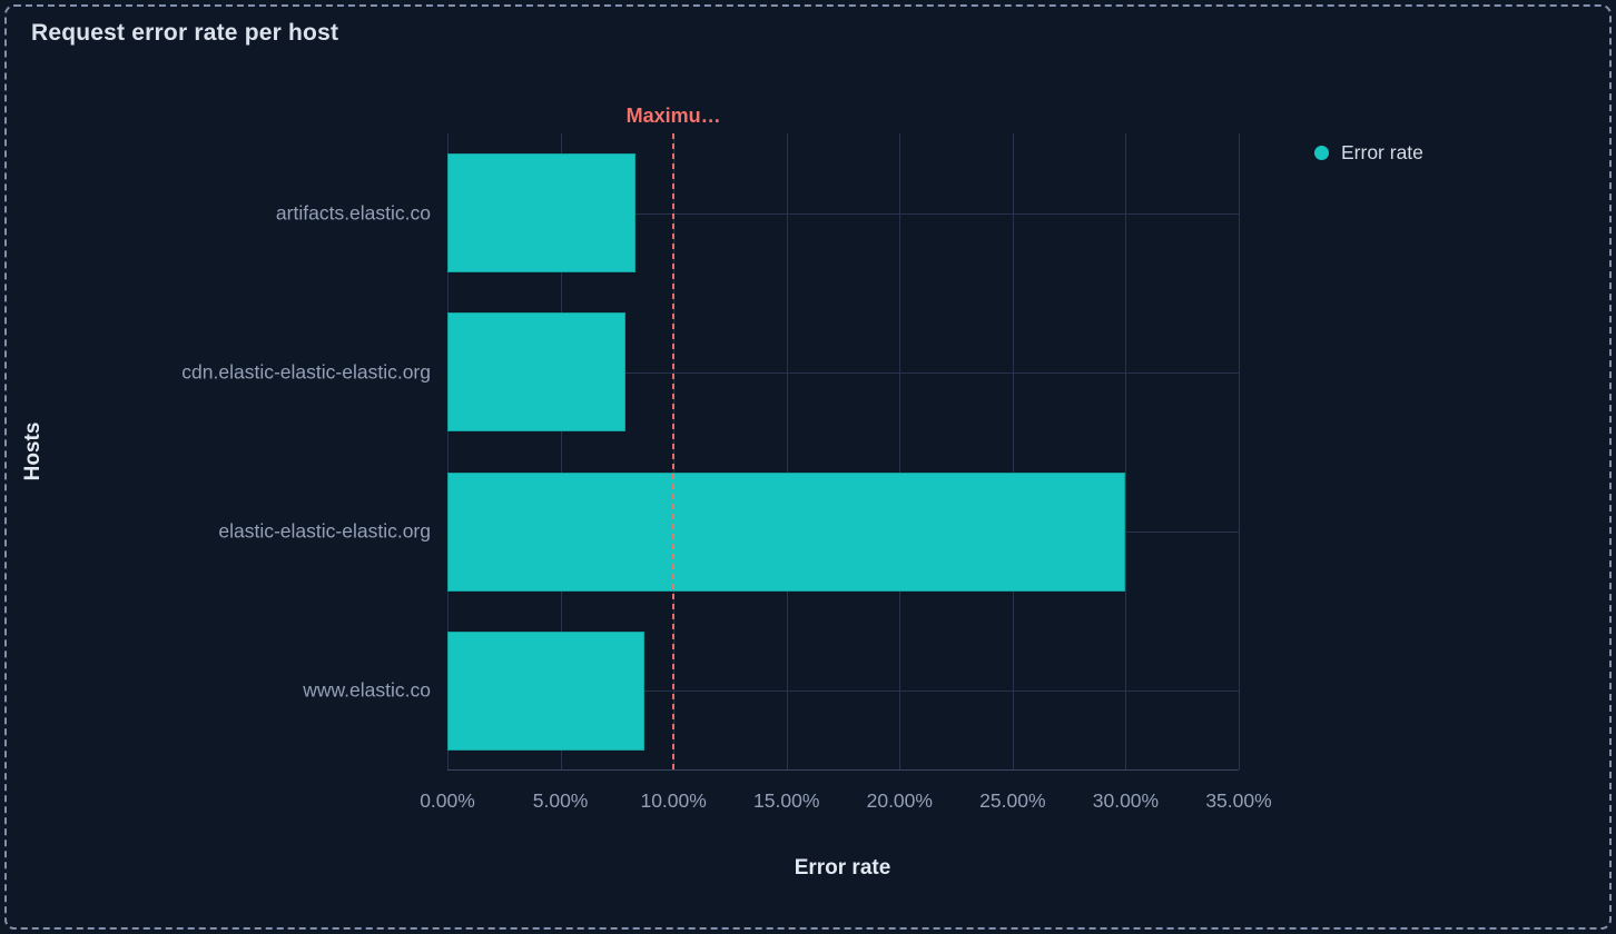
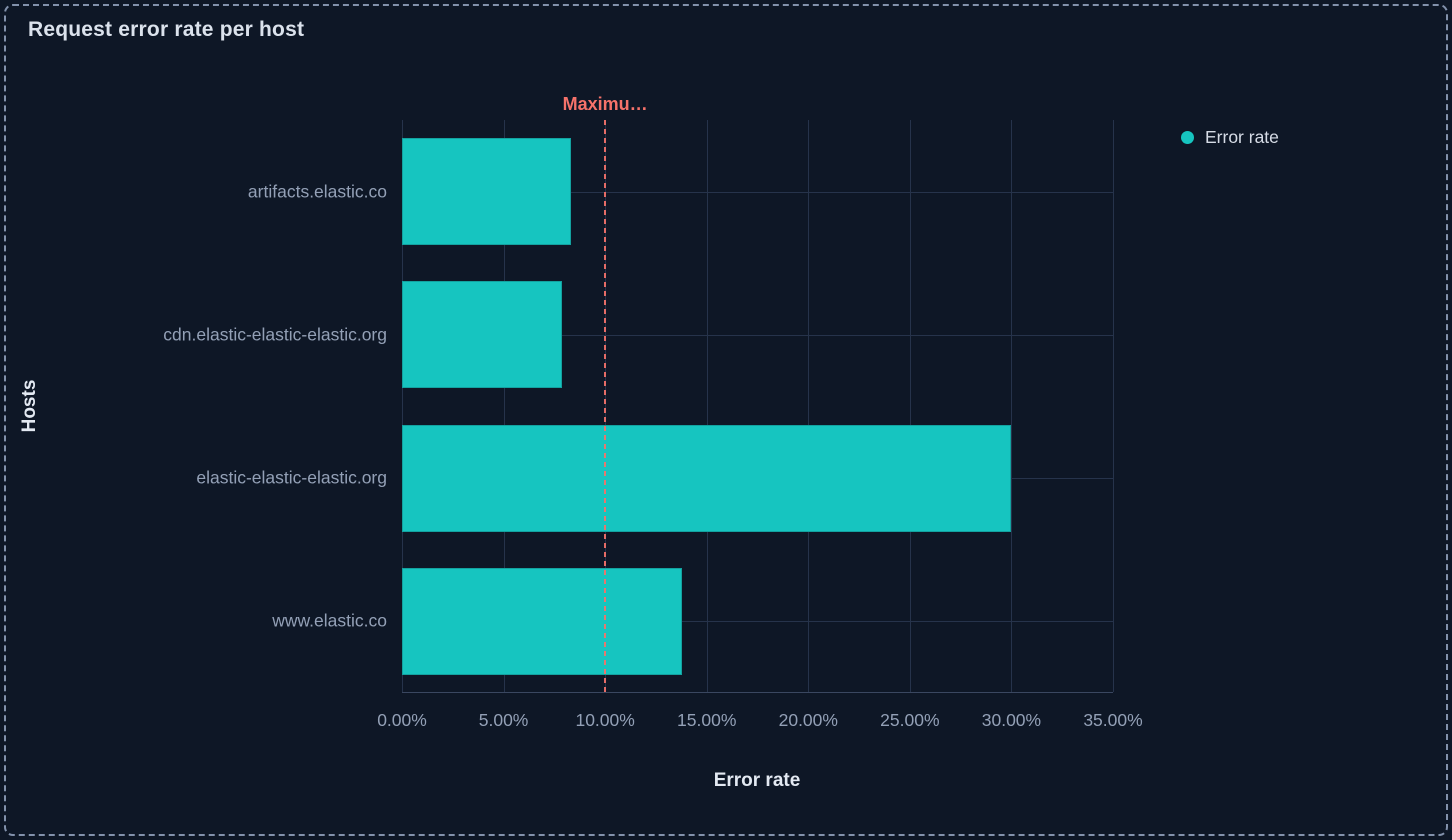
www.elastic.co: 8.7% -> 13.8%
